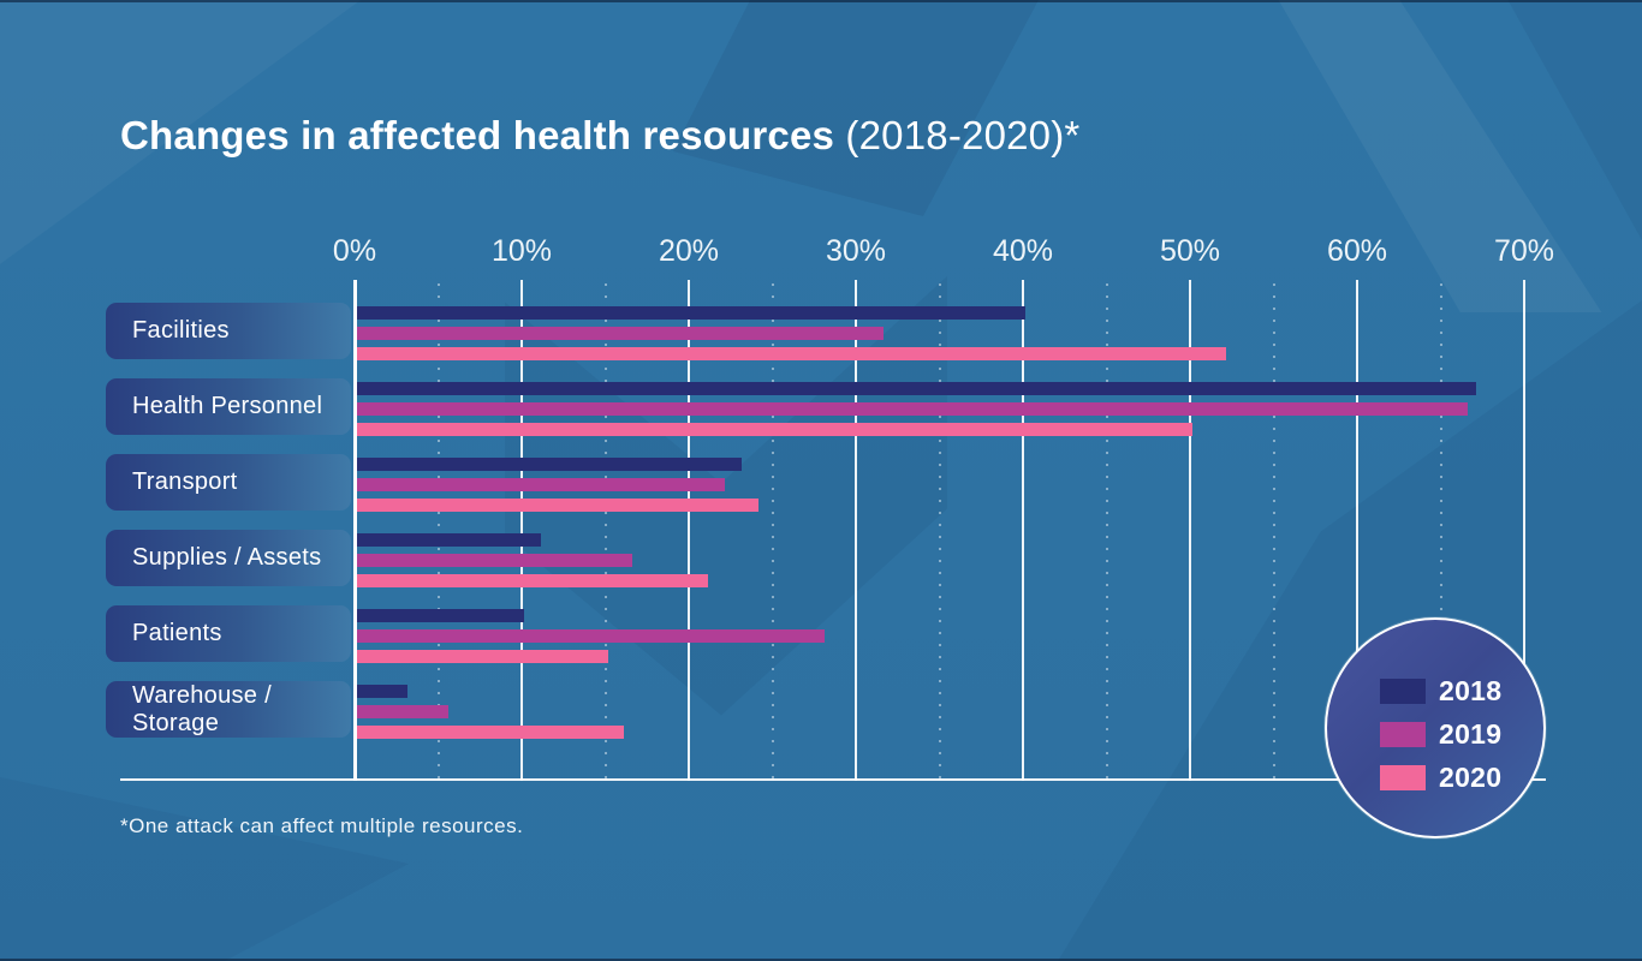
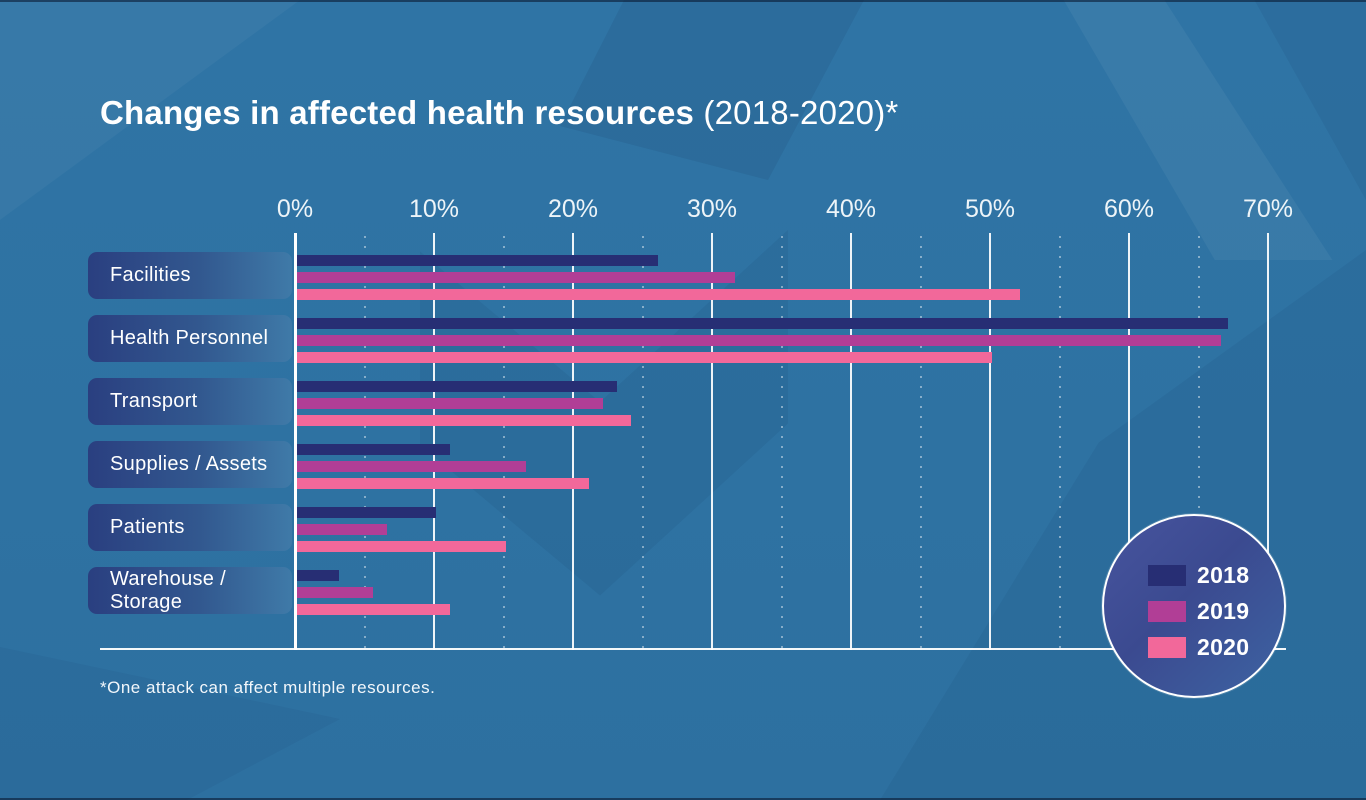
2018/Facilities: 40% -> 26%
2019/Patients: 28.0% -> 6.5%
2020/Warehouse / Storage: 16% -> 11%
